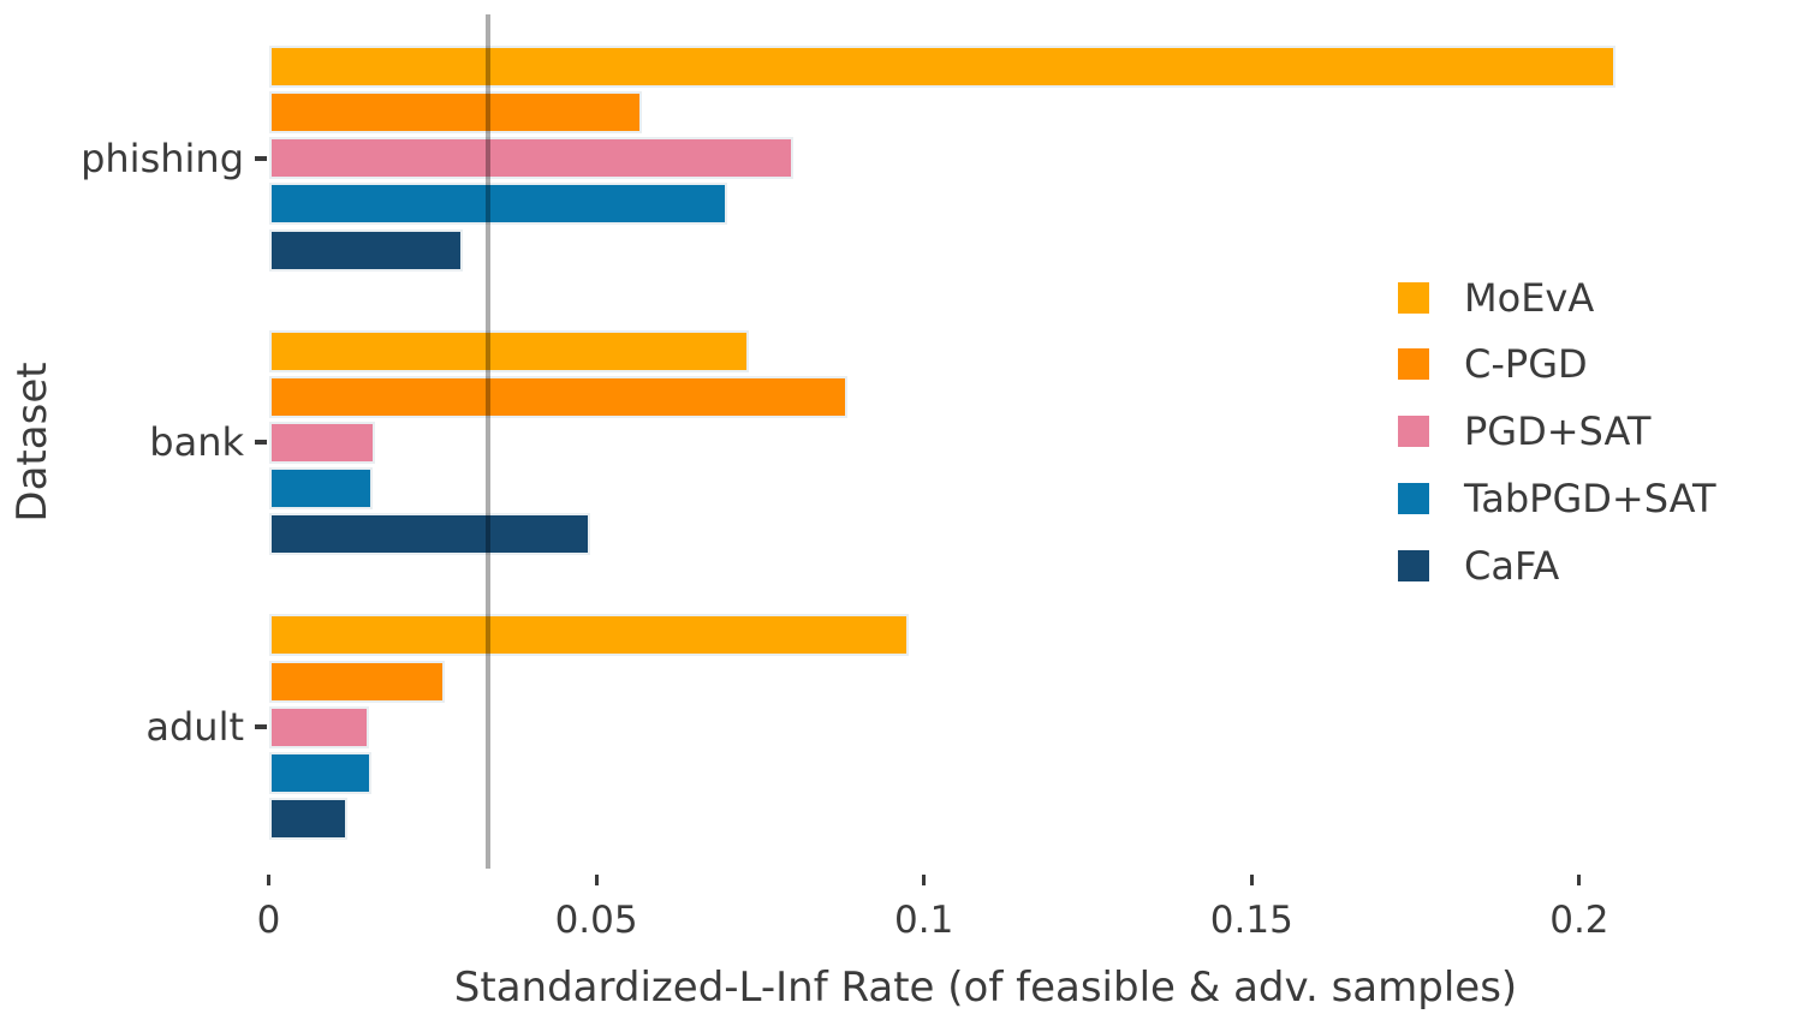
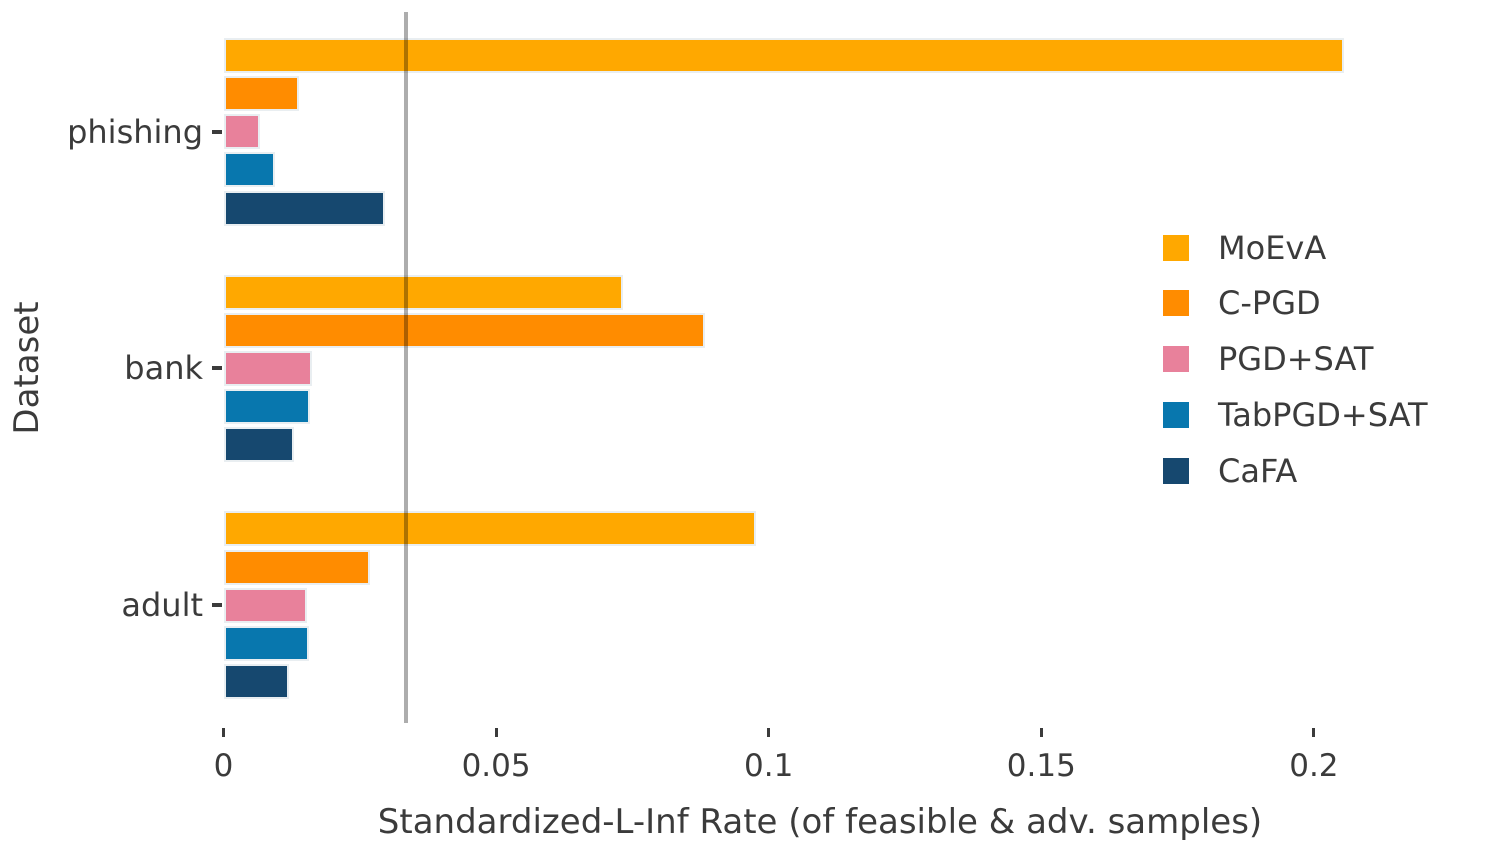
C-PGD/phishing: 0.057 -> 0.014
PGD+SAT/phishing: 0.080 -> 0.007
TabPGD+SAT/phishing: 0.070 -> 0.009
CaFA/bank: 0.049 -> 0.013
